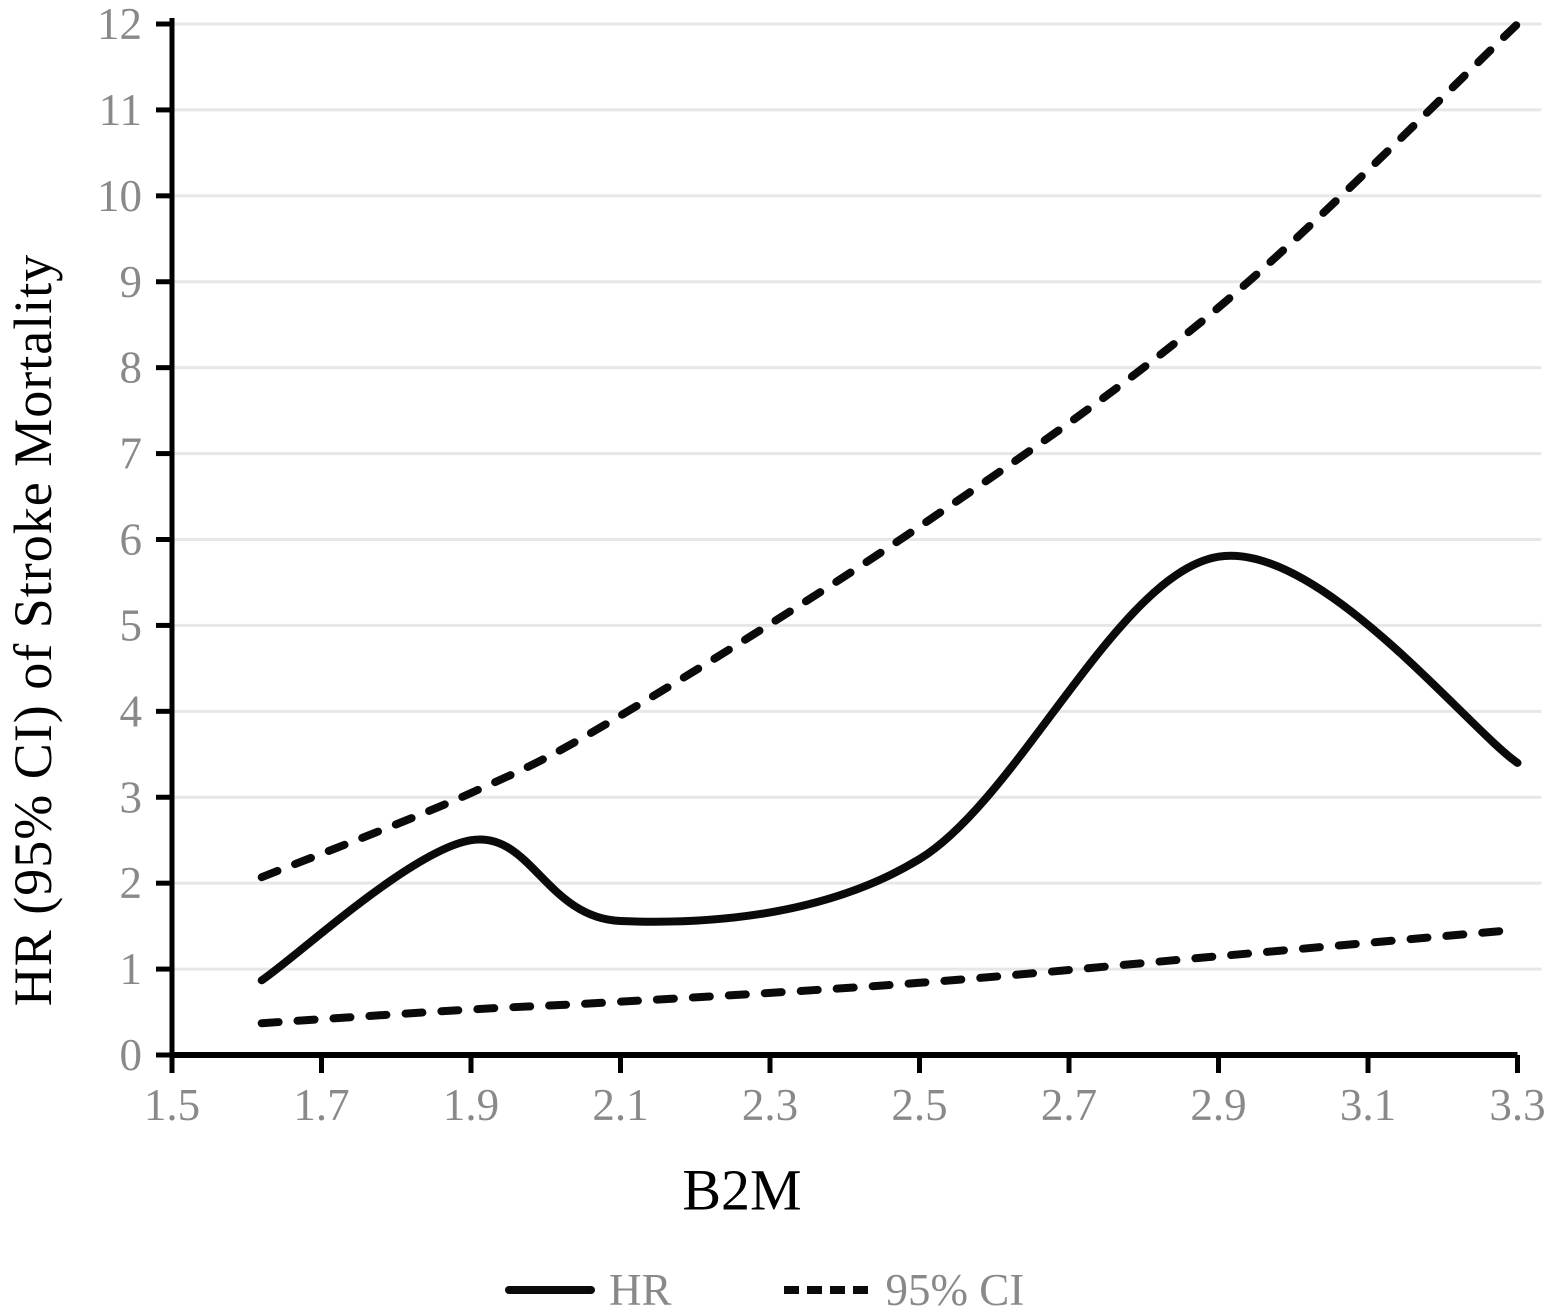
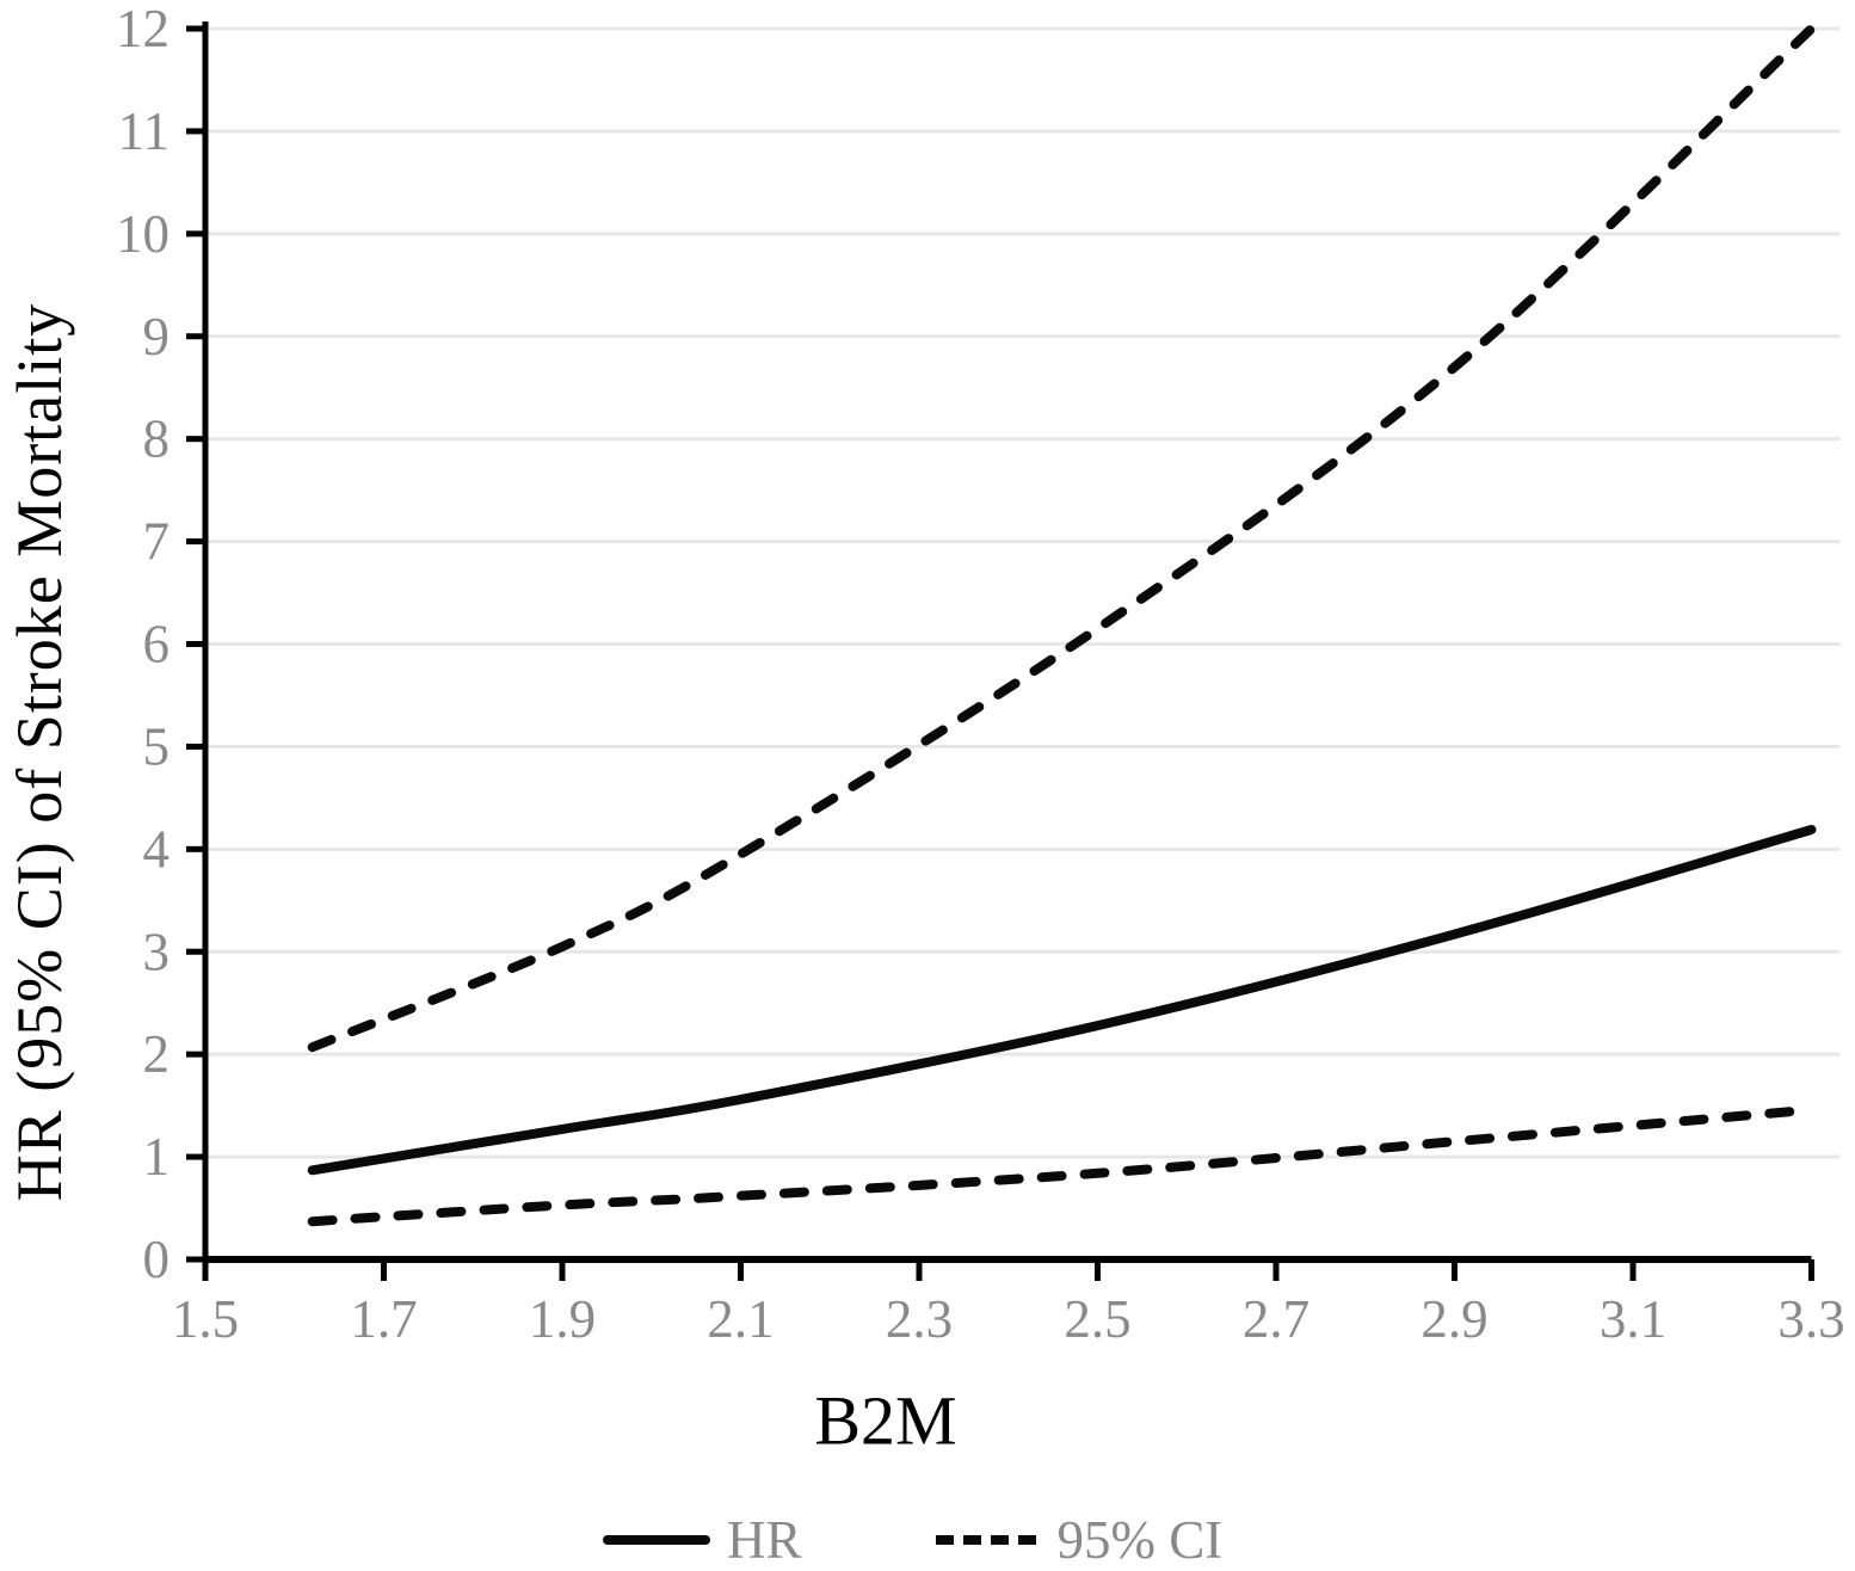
HR/1.9: 2.5 -> 1.3
HR/2.9: 5.8 -> 3.2
HR/3.3: 3.4 -> 4.2
